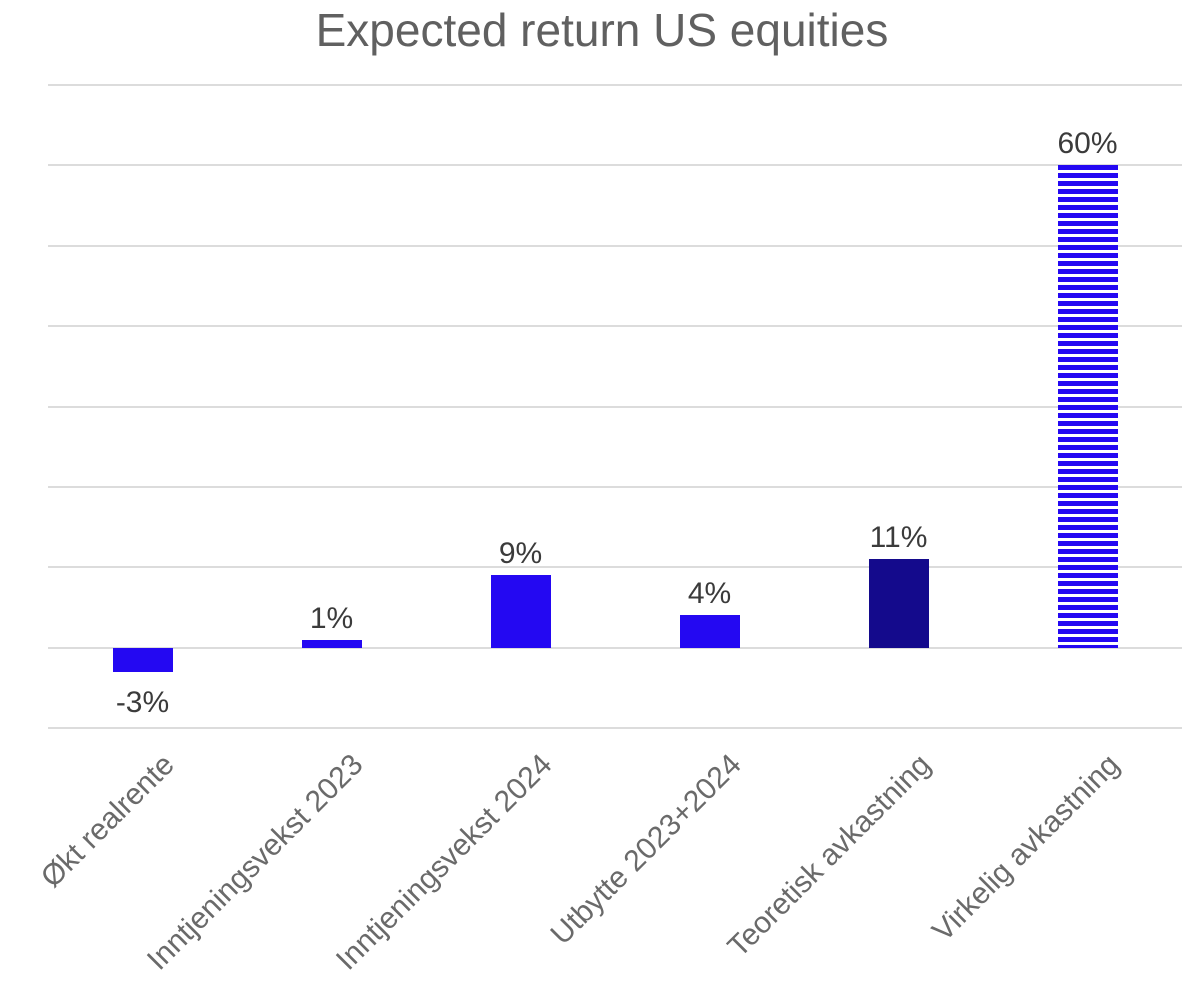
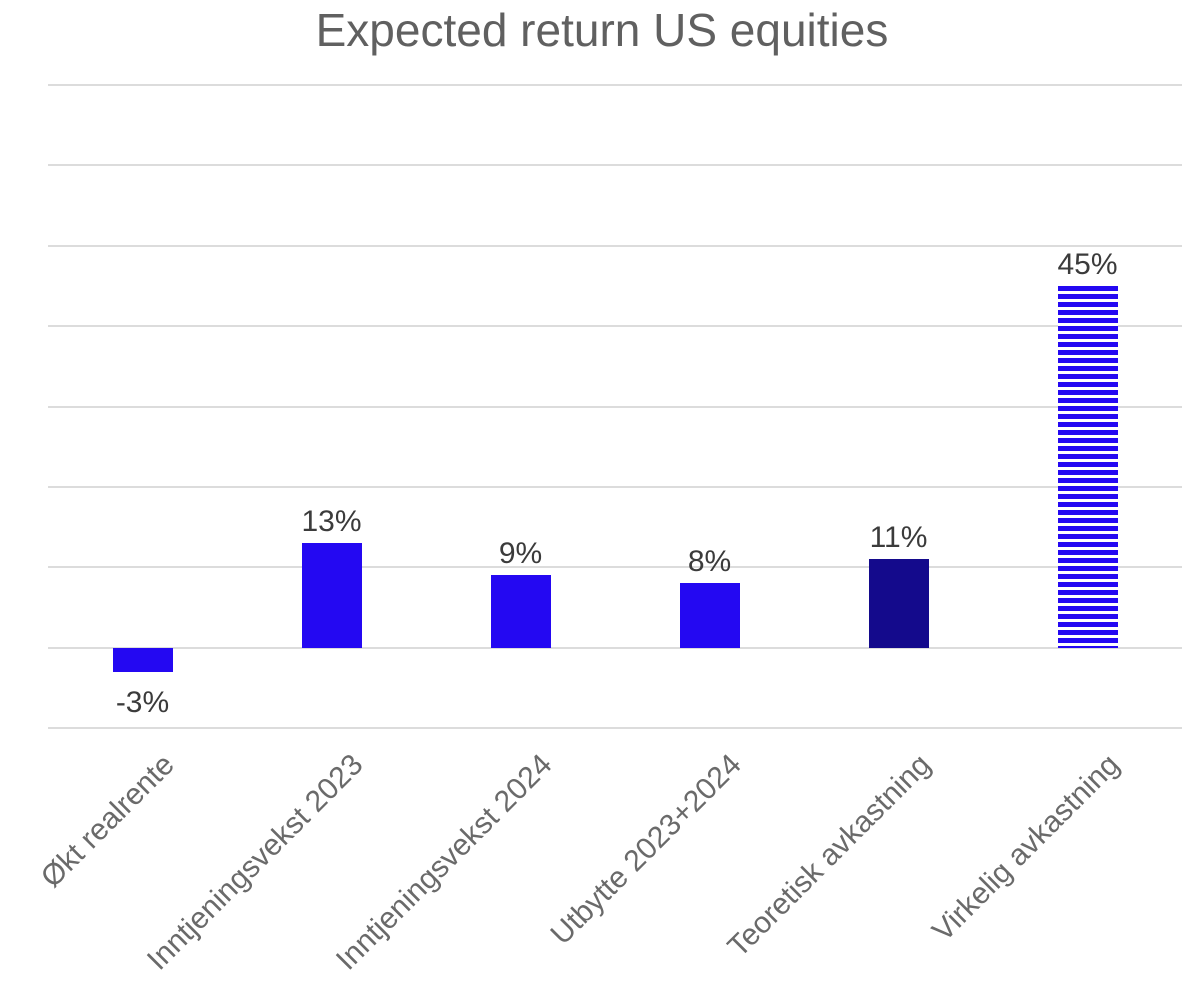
Inntjeningsvekst 2023: 1% -> 13%
Utbytte 2023+2024: 4% -> 8%
Virkelig avkastning: 60% -> 45%
